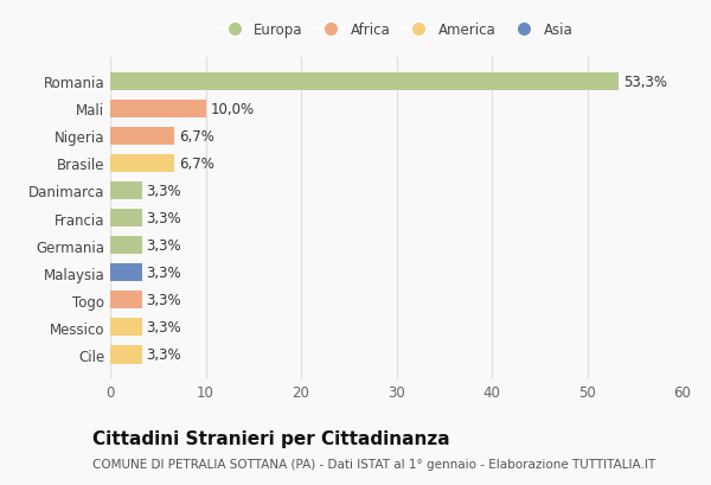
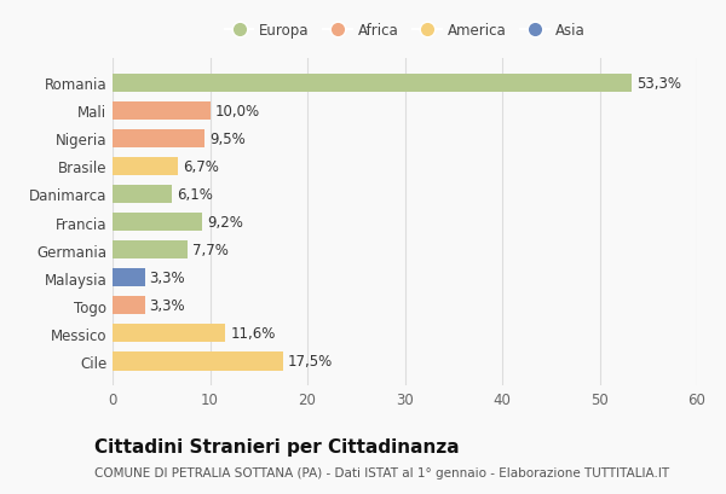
Nigeria: 6,7% -> 9,5%
Danimarca: 3,3% -> 6,1%
Francia: 3,3% -> 9,2%
Germania: 3,3% -> 7,7%
Messico: 3,3% -> 11,6%
Cile: 3,3% -> 17,5%
